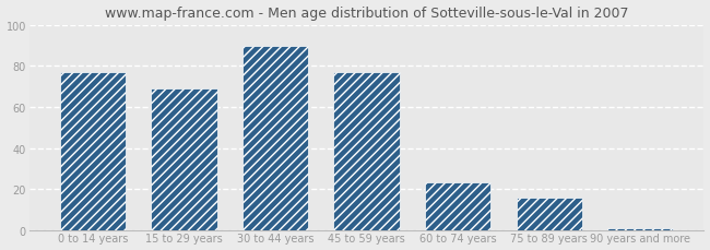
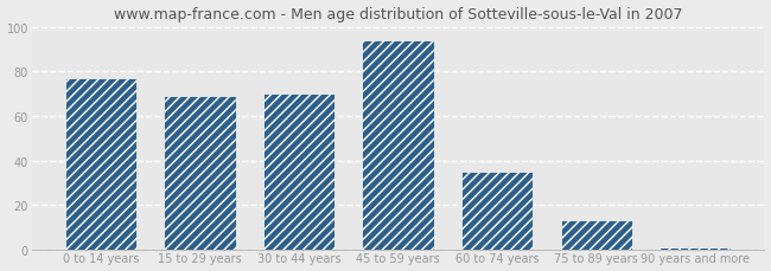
30 to 44 years: 90 -> 70
45 to 59 years: 77 -> 94
60 to 74 years: 23 -> 35
75 to 89 years: 16 -> 13
